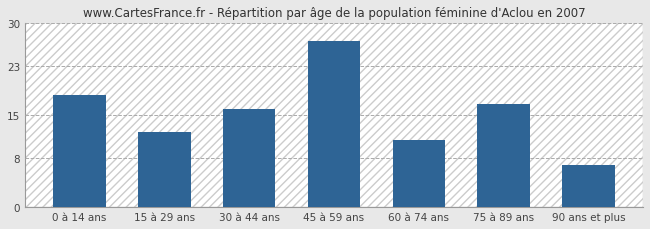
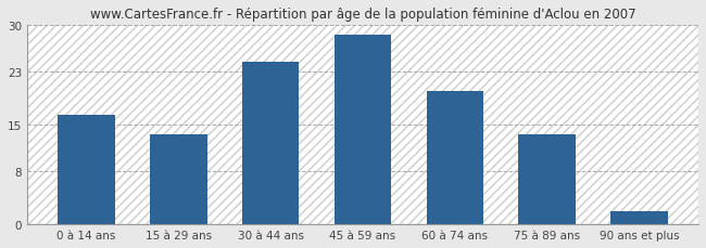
0 à 14 ans: 18.2 -> 16.5
15 à 29 ans: 12.2 -> 13.5
30 à 44 ans: 16.0 -> 24.5
45 à 59 ans: 27.0 -> 28.5
60 à 74 ans: 11.0 -> 20.0
75 à 89 ans: 16.8 -> 13.5
90 ans et plus: 6.8 -> 2.0
